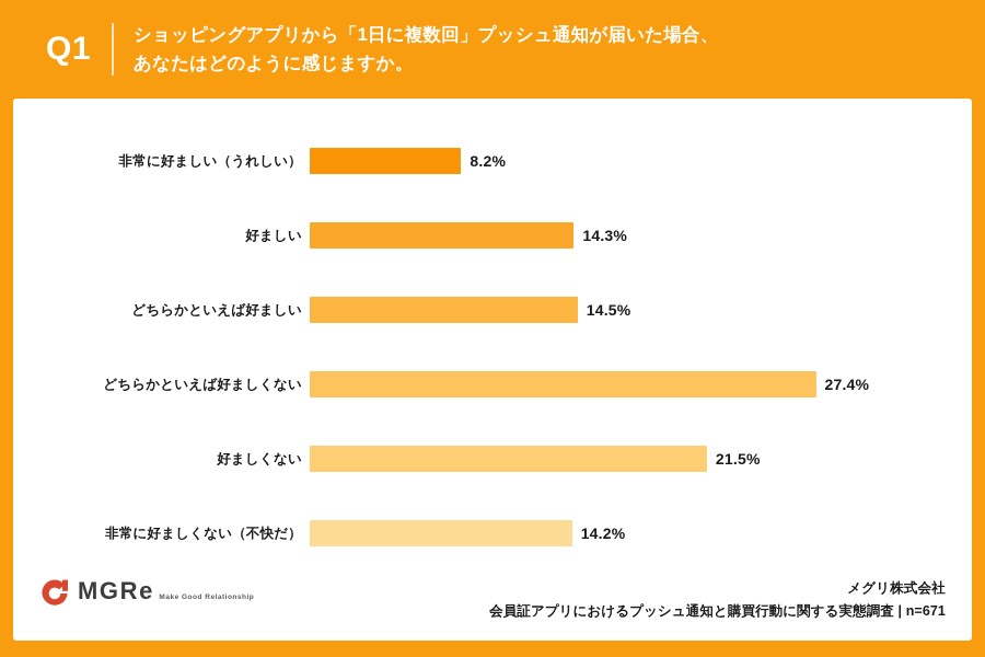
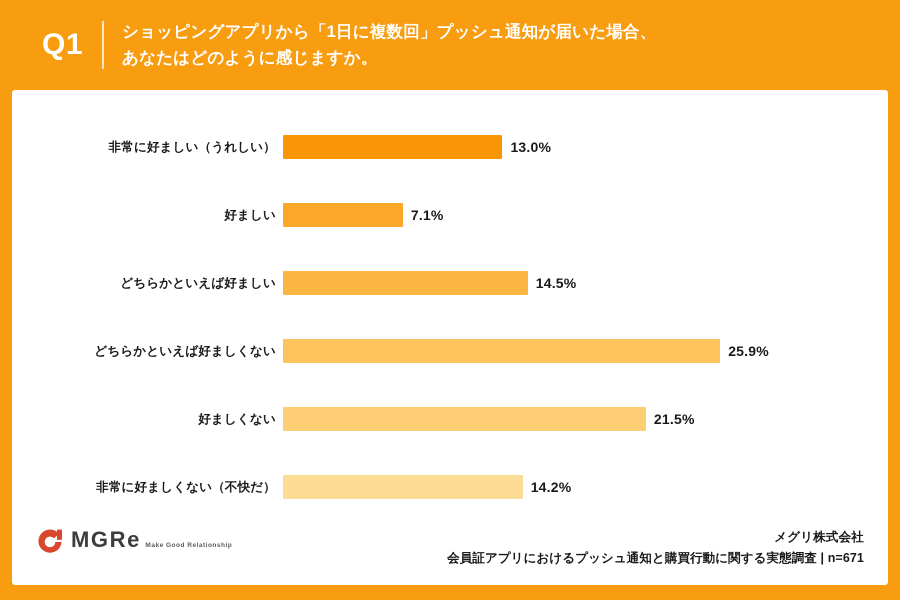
非常に好ましい（うれしい）: 8.2% -> 13.0%
好ましい: 14.3% -> 7.1%
どちらかといえば好ましくない: 27.4% -> 25.9%
